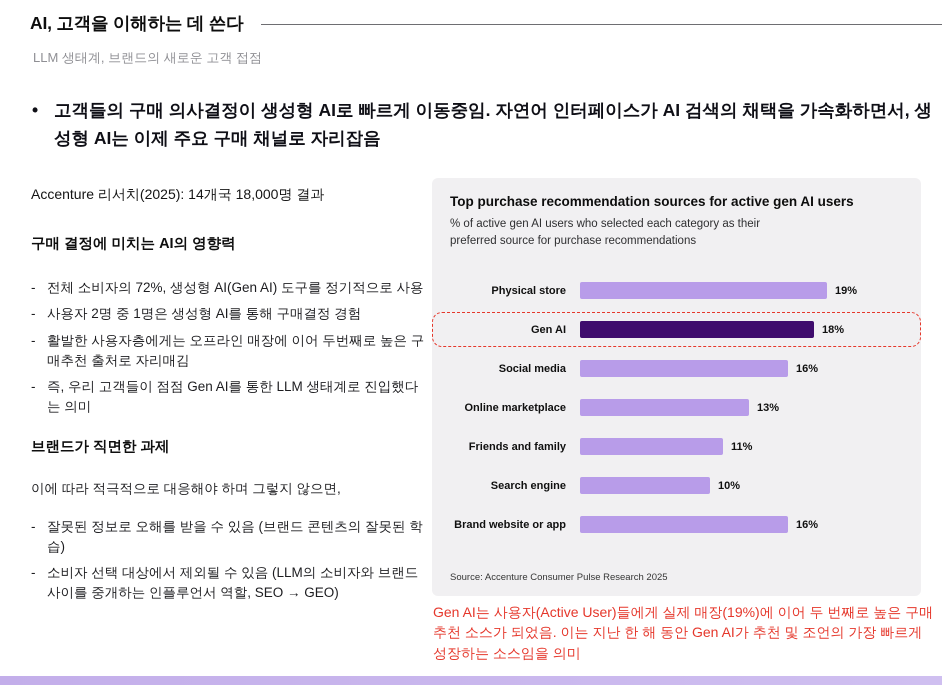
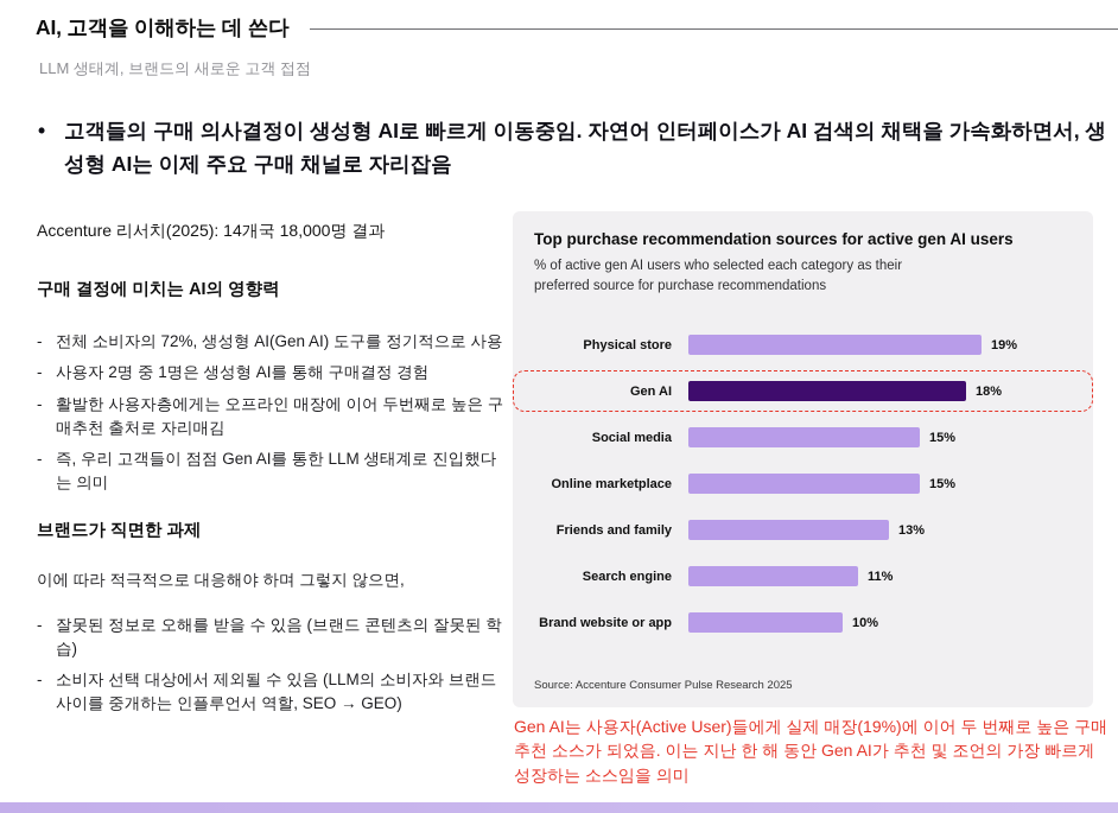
Social media: 16% -> 15%
Online marketplace: 13% -> 15%
Friends and family: 11% -> 13%
Search engine: 10% -> 11%
Brand website or app: 16% -> 10%
